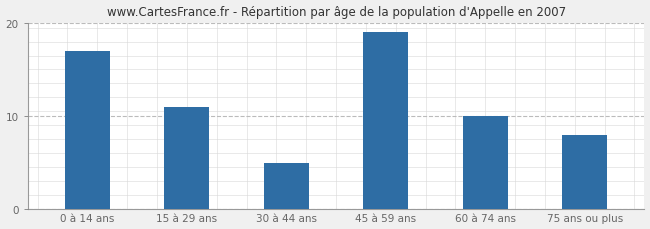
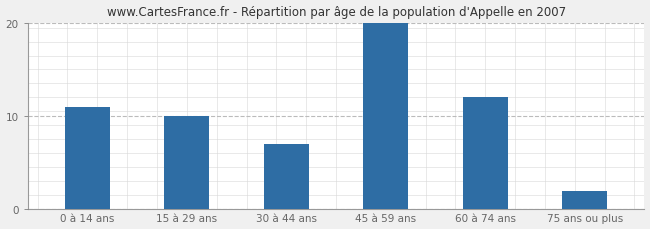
0 à 14 ans: 17 -> 11
15 à 29 ans: 11 -> 10
30 à 44 ans: 5 -> 7
45 à 59 ans: 19 -> 20
60 à 74 ans: 10 -> 12
75 ans ou plus: 8 -> 2
